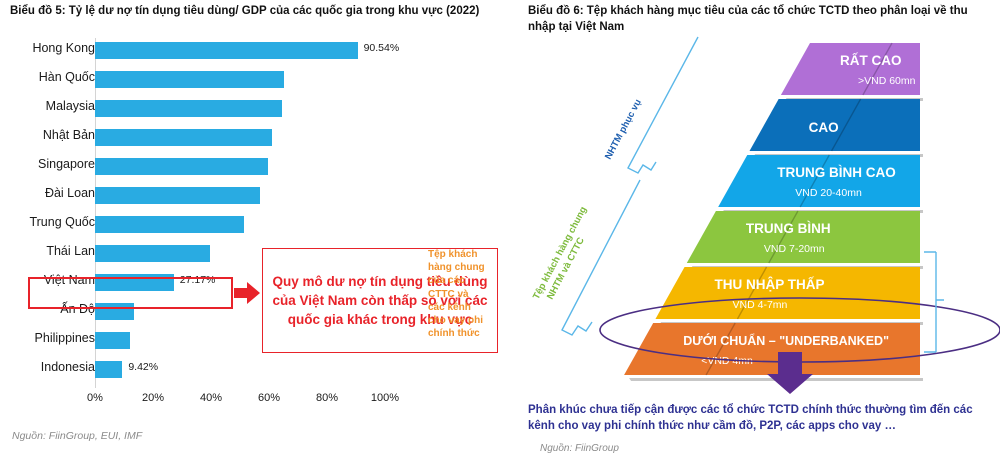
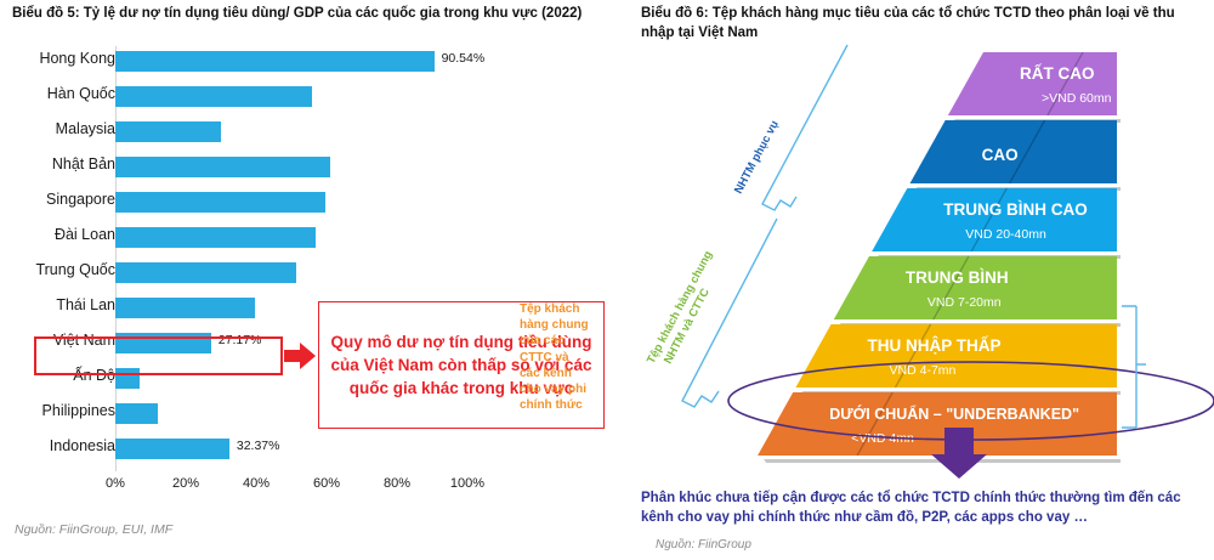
Hàn Quốc: 65% -> 56%
Malaysia: 64% -> 30%
Ấn Độ: 14% -> 7%
Indonesia: 9.42% -> 32.37%
